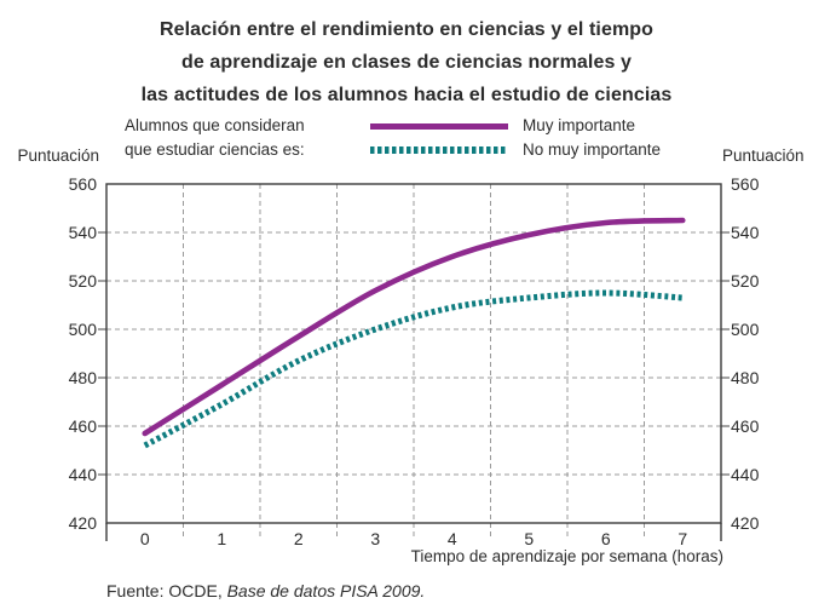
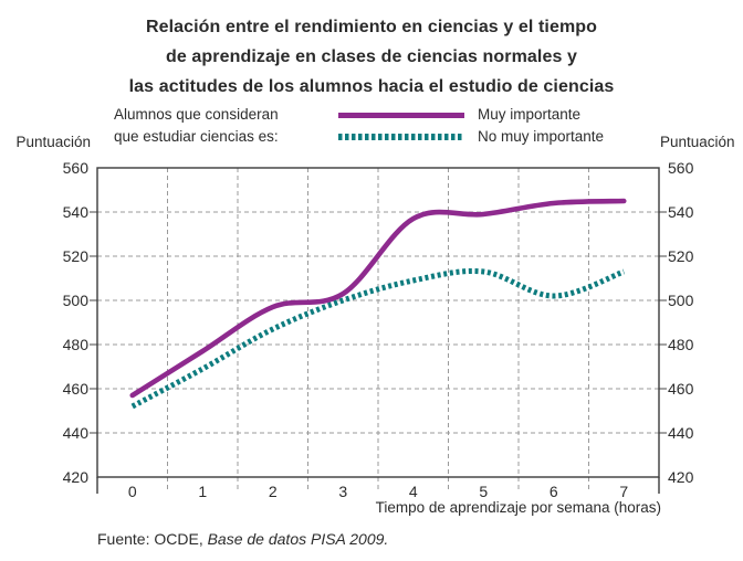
Muy importante/3: 516 -> 503
Muy importante/4: 530 -> 537
No muy importante/6: 515 -> 502
